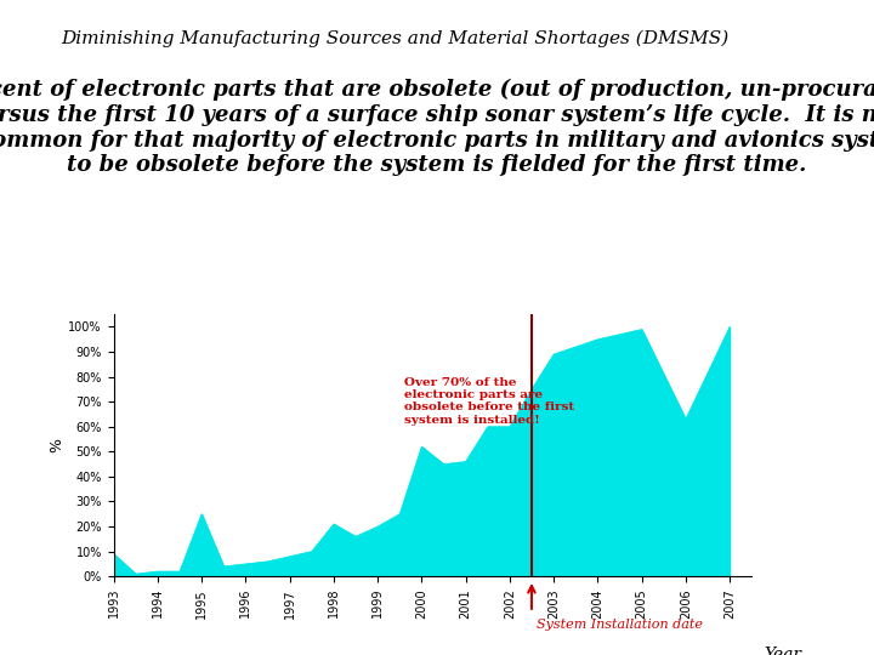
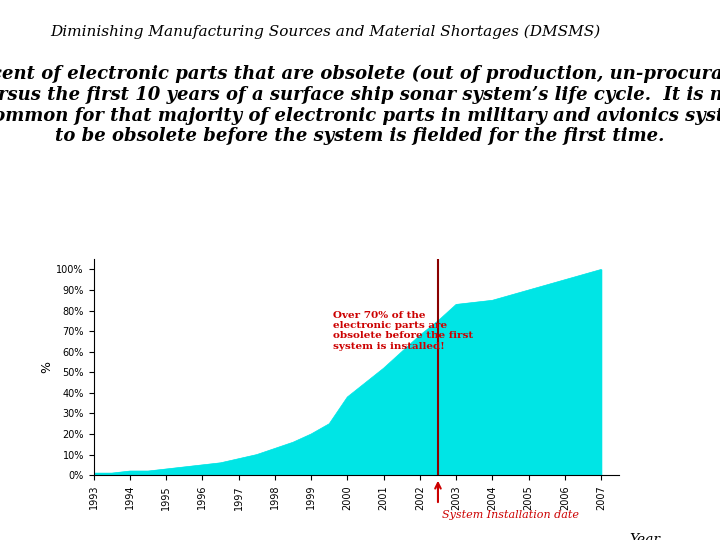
1993: 9% -> 1%
1995: 25% -> 3%
1998: 21% -> 13%
2000: 52% -> 38%
2001: 46% -> 52%
2002: 60% -> 68%
2003: 89% -> 83%
2004: 95% -> 85%
2005: 99% -> 90%
2006: 63% -> 95%
